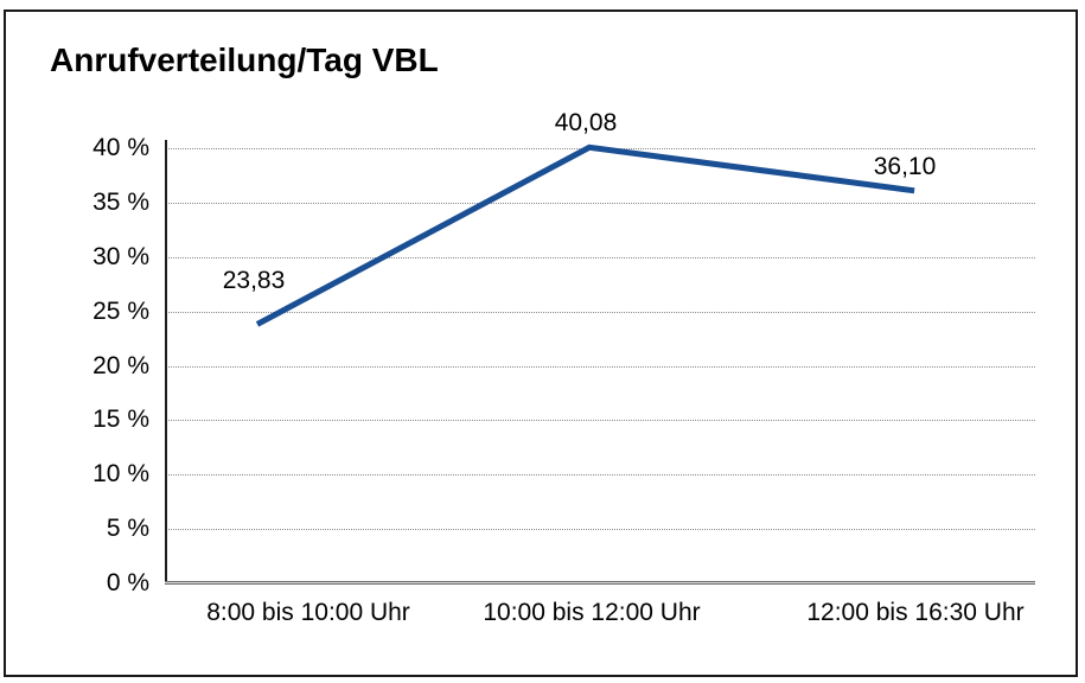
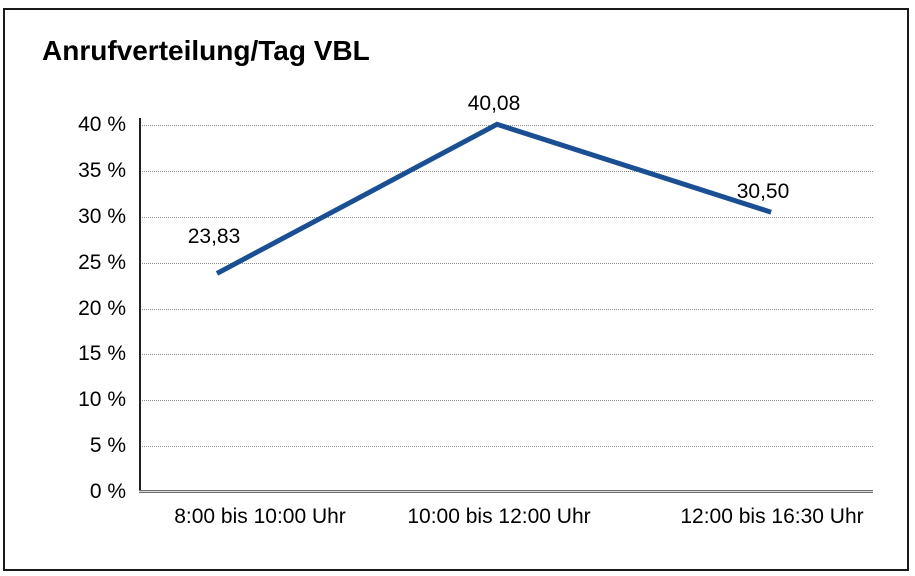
12:00 bis 16:30 Uhr: 36,10 -> 30,50
